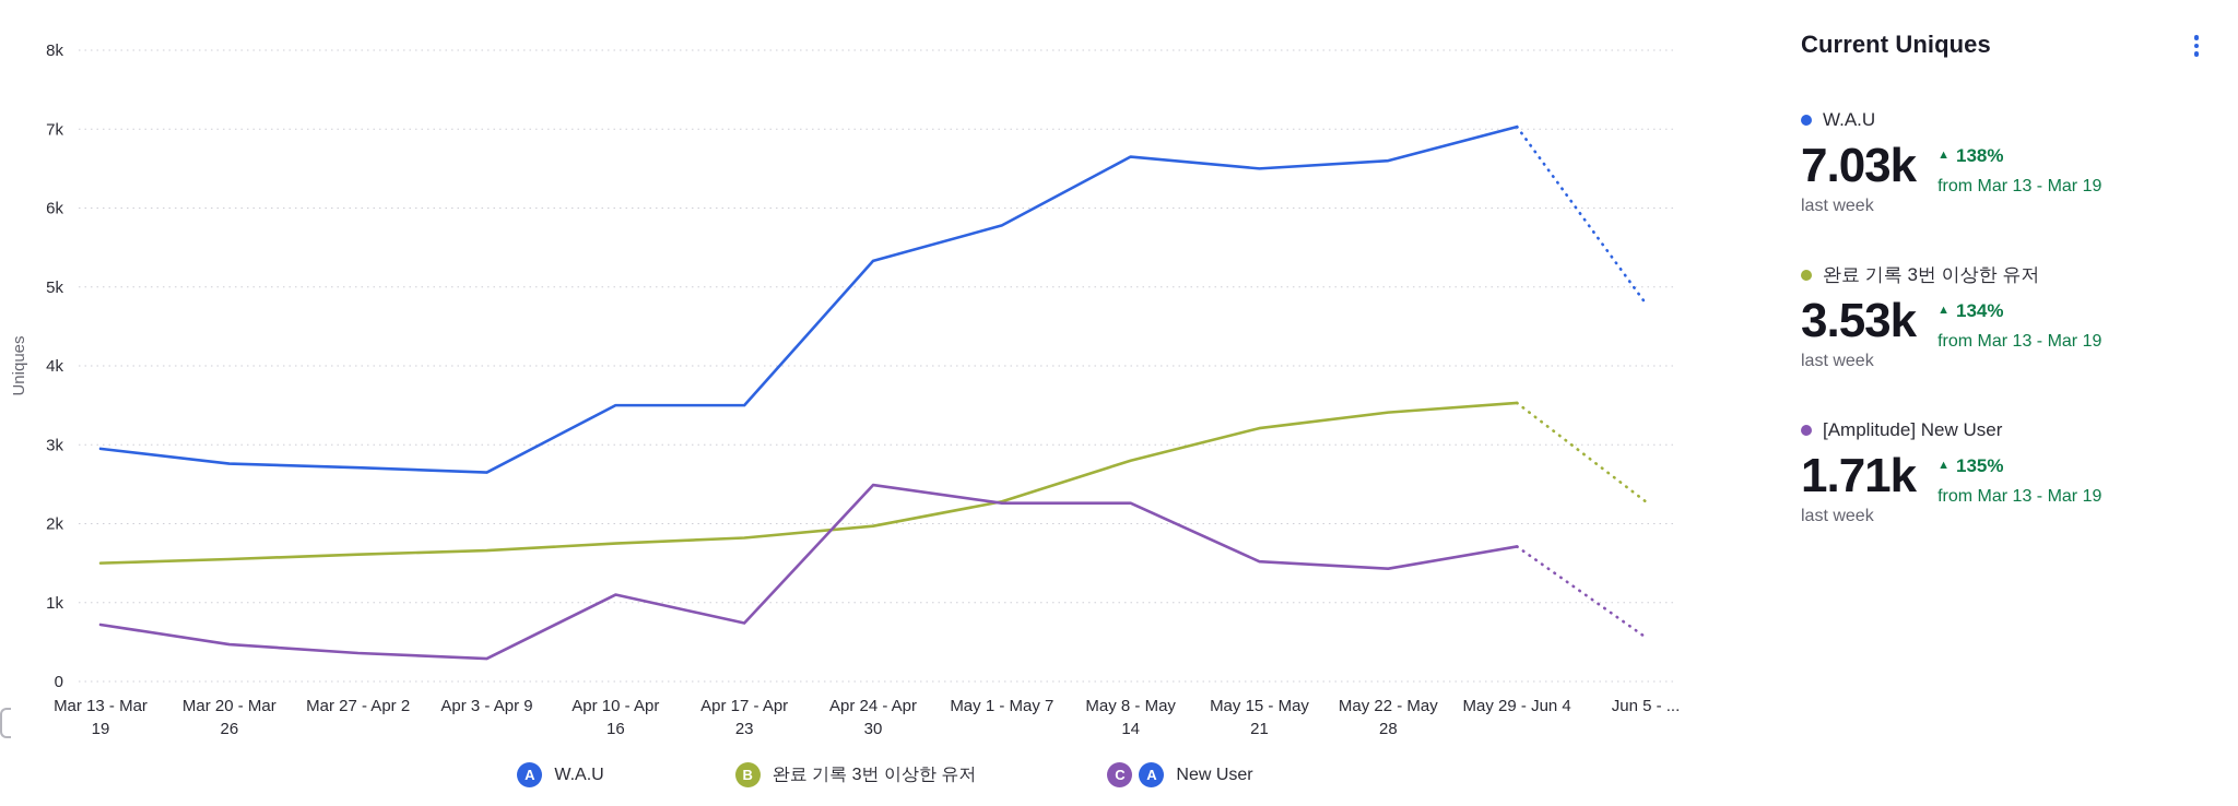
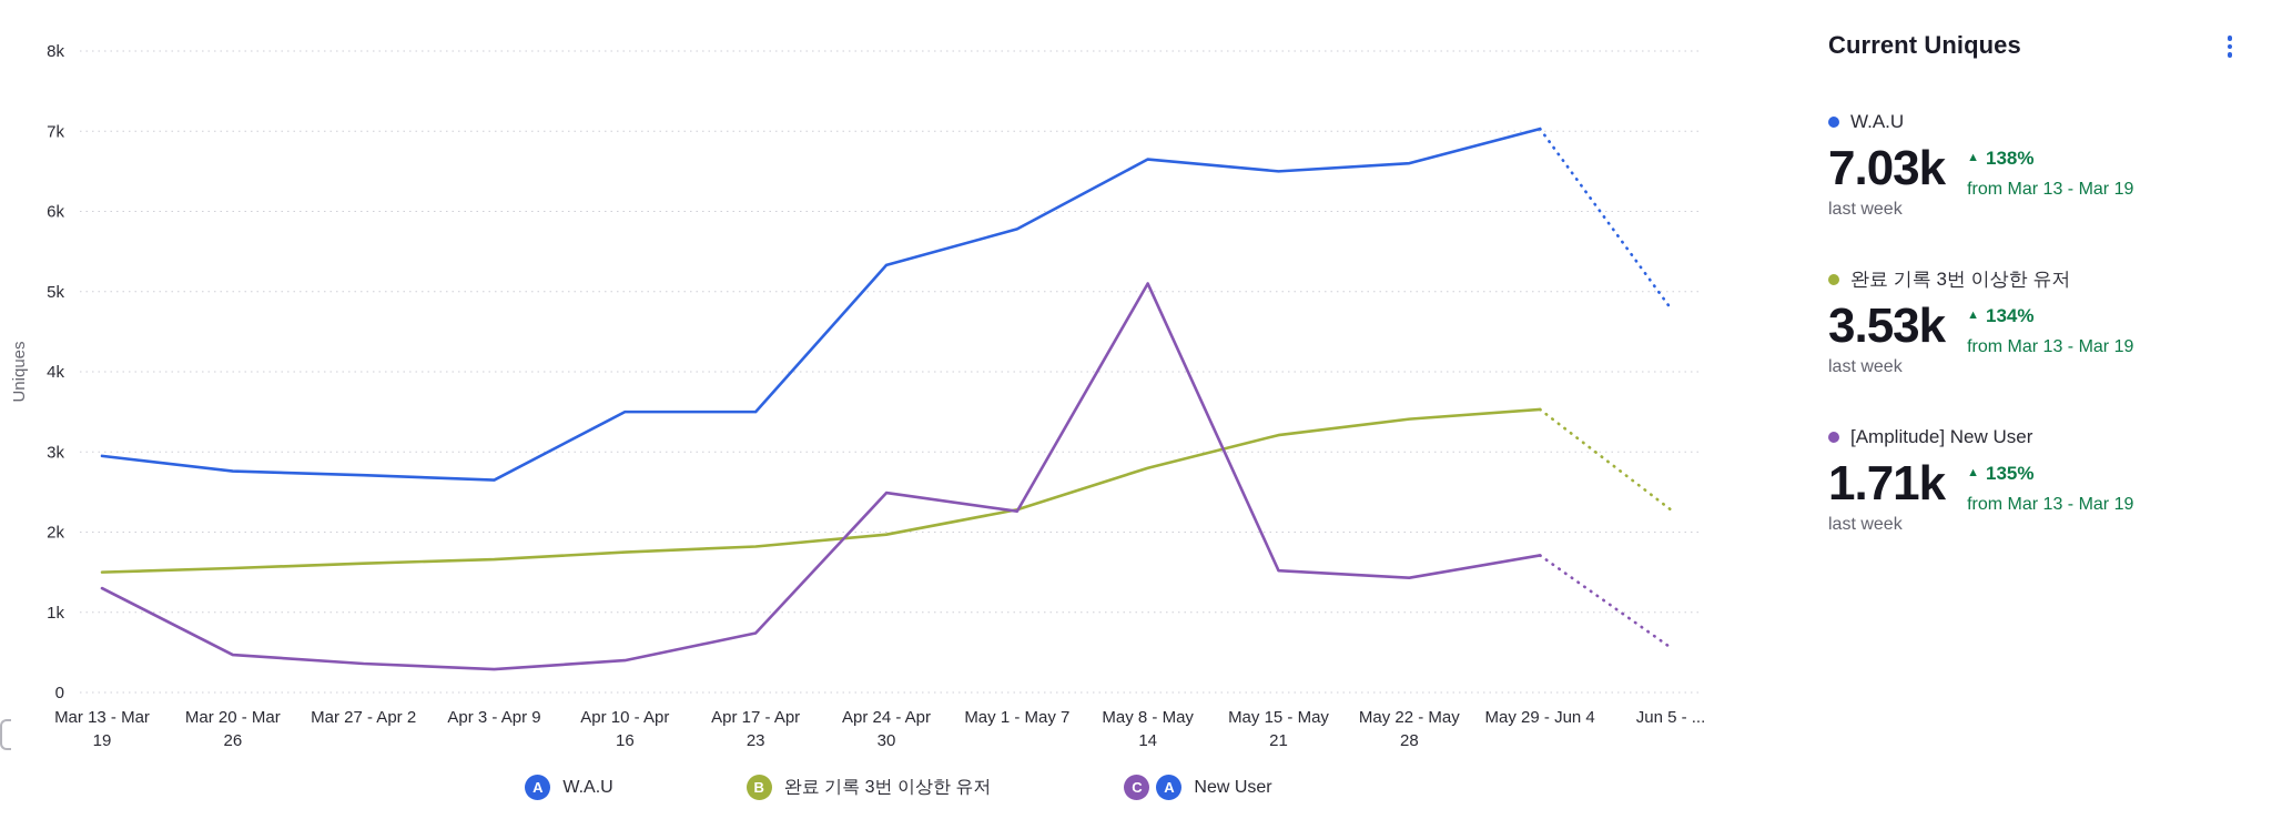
[Amplitude] New User/Mar 13 - Mar 19: 0.7k -> 1.3k
[Amplitude] New User/Apr 10 - Apr 16: 1.1k -> 0.4k
[Amplitude] New User/May 8 - May 14: 2.3k -> 5.1k
